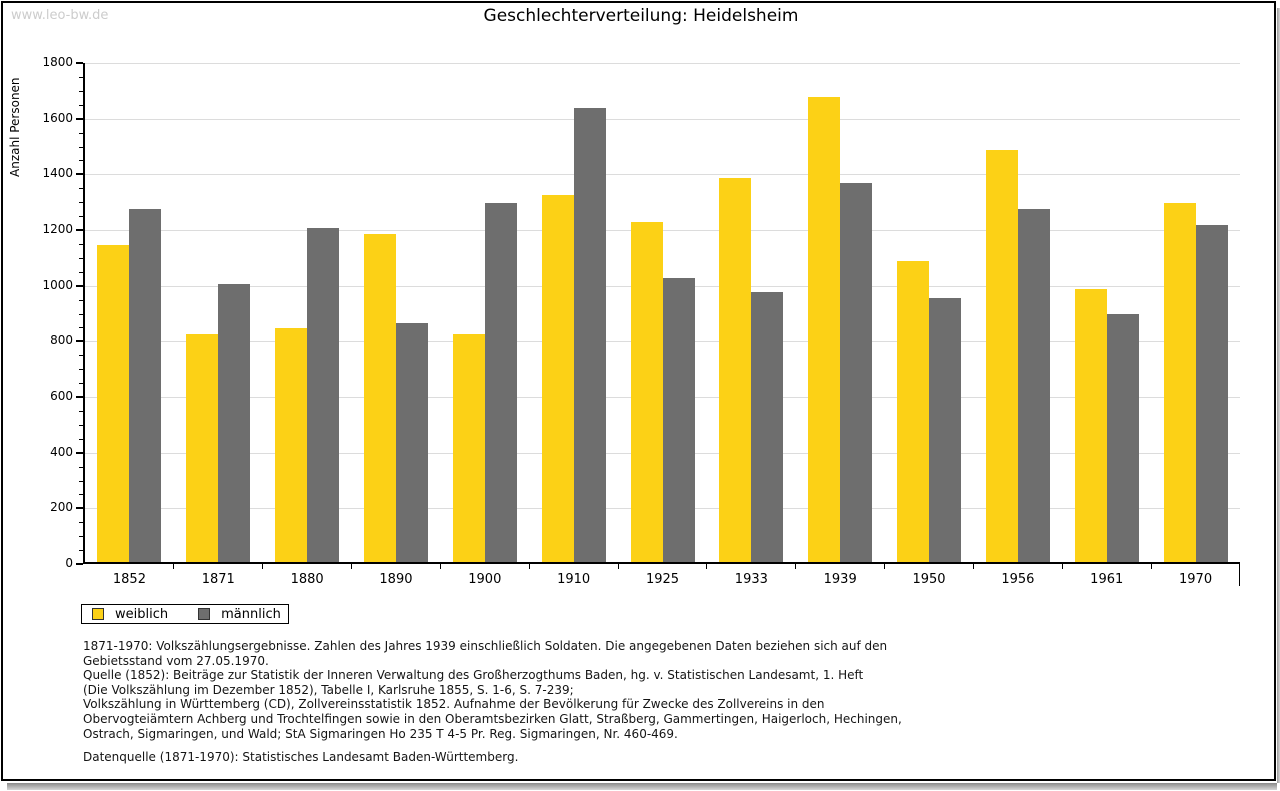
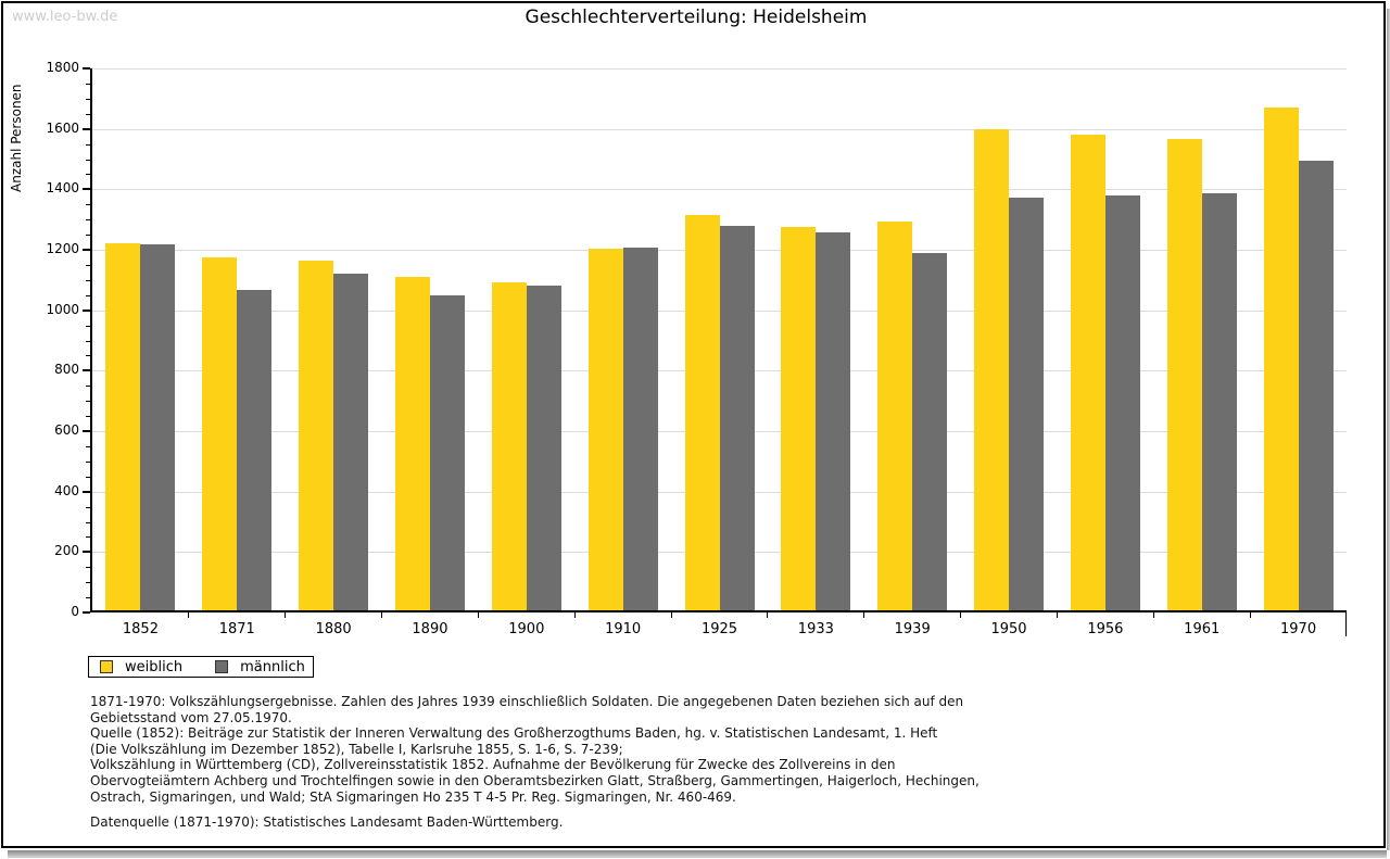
weiblich/1852: 1140 -> 1220
männlich/1852: 1270 -> 1210
weiblich/1871: 820 -> 1170
männlich/1871: 1000 -> 1060
weiblich/1880: 840 -> 1160
männlich/1880: 1200 -> 1110
weiblich/1890: 1180 -> 1100
männlich/1890: 860 -> 1040
weiblich/1900: 820 -> 1080
männlich/1900: 1290 -> 1080
weiblich/1910: 1320 -> 1200
männlich/1910: 1630 -> 1200
weiblich/1925: 1220 -> 1310
männlich/1925: 1020 -> 1270
weiblich/1933: 1380 -> 1270
männlich/1933: 970 -> 1250
weiblich/1939: 1670 -> 1280
männlich/1939: 1360 -> 1180
weiblich/1950: 1080 -> 1590
männlich/1950: 950 -> 1360
weiblich/1956: 1480 -> 1570
männlich/1956: 1270 -> 1370
weiblich/1961: 980 -> 1560
männlich/1961: 890 -> 1380
weiblich/1970: 1290 -> 1660
männlich/1970: 1210 -> 1490
